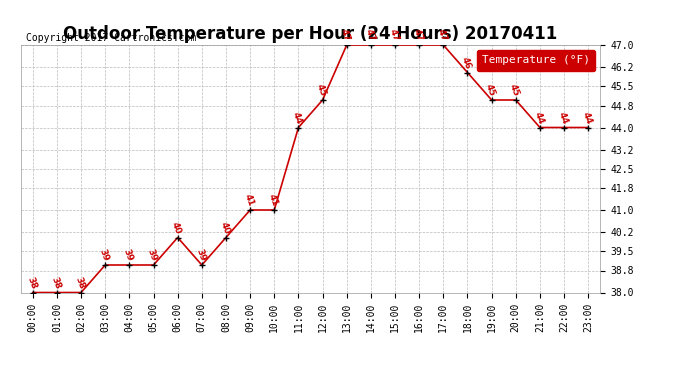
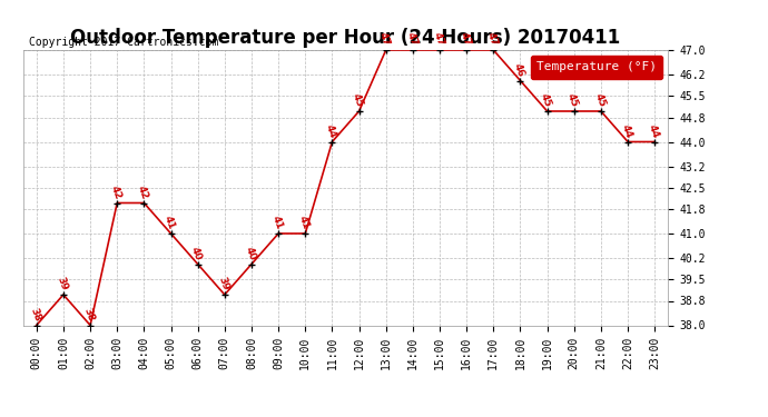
01:00: 38 -> 39
03:00: 39 -> 42
04:00: 39 -> 42
05:00: 39 -> 41
21:00: 44 -> 45
